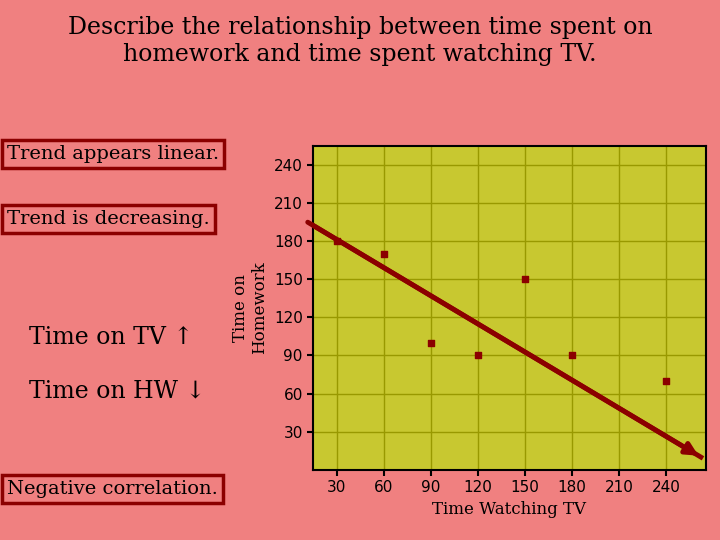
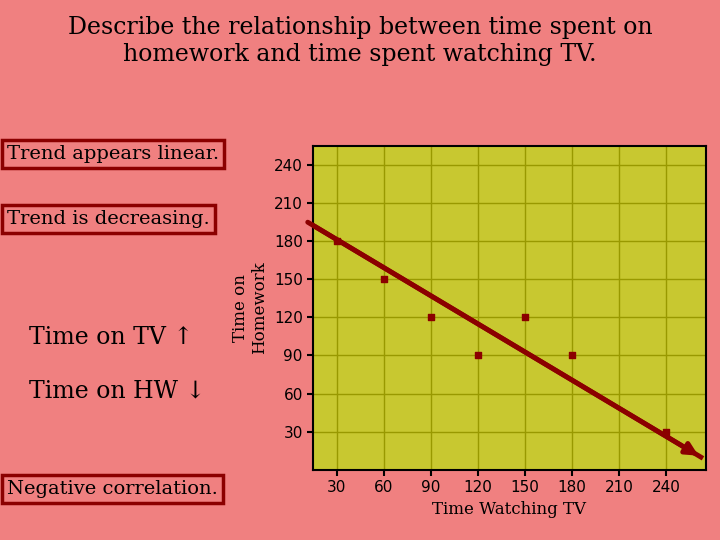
60: 170 -> 150
90: 100 -> 120
150: 150 -> 120
240: 70 -> 30
